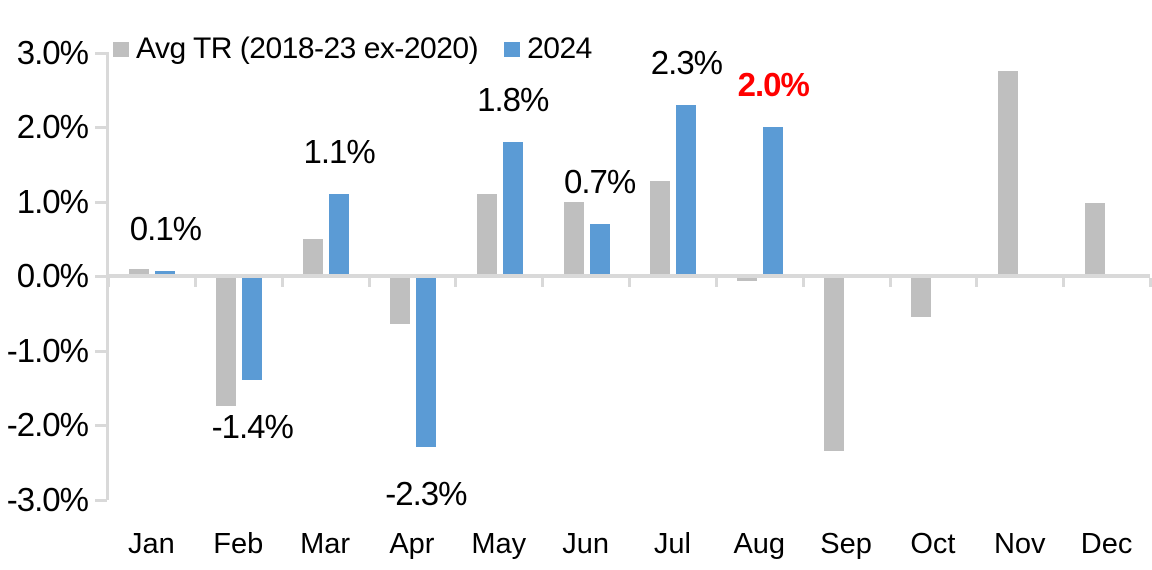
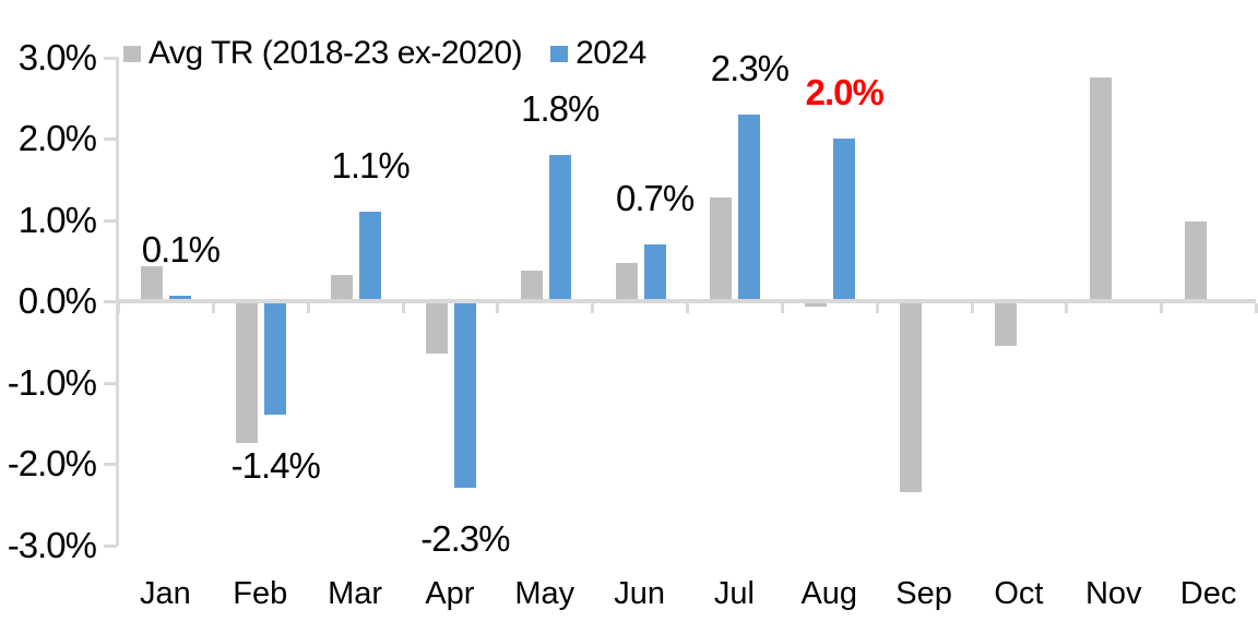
Avg TR (2018-23 ex-2020)/Jan: 0.1% -> 0.4%
Avg TR (2018-23 ex-2020)/Mar: 0.5% -> 0.3%
Avg TR (2018-23 ex-2020)/May: 1.1% -> 0.4%
Avg TR (2018-23 ex-2020)/Jun: 1.0% -> 0.5%
